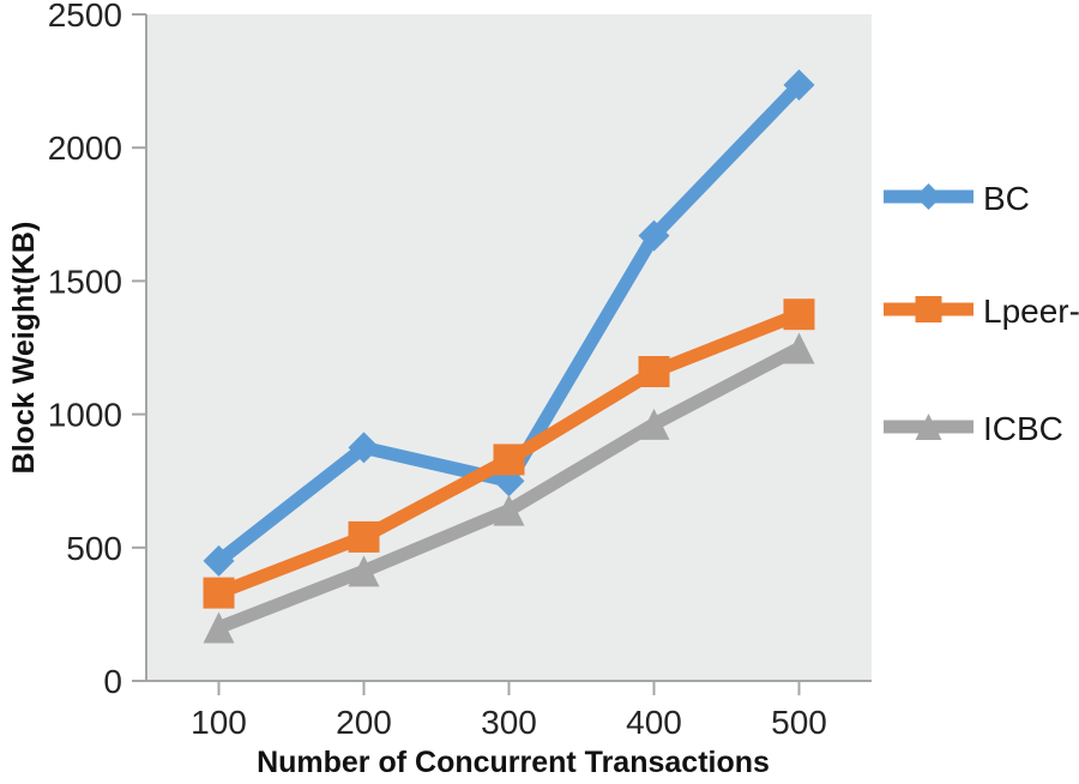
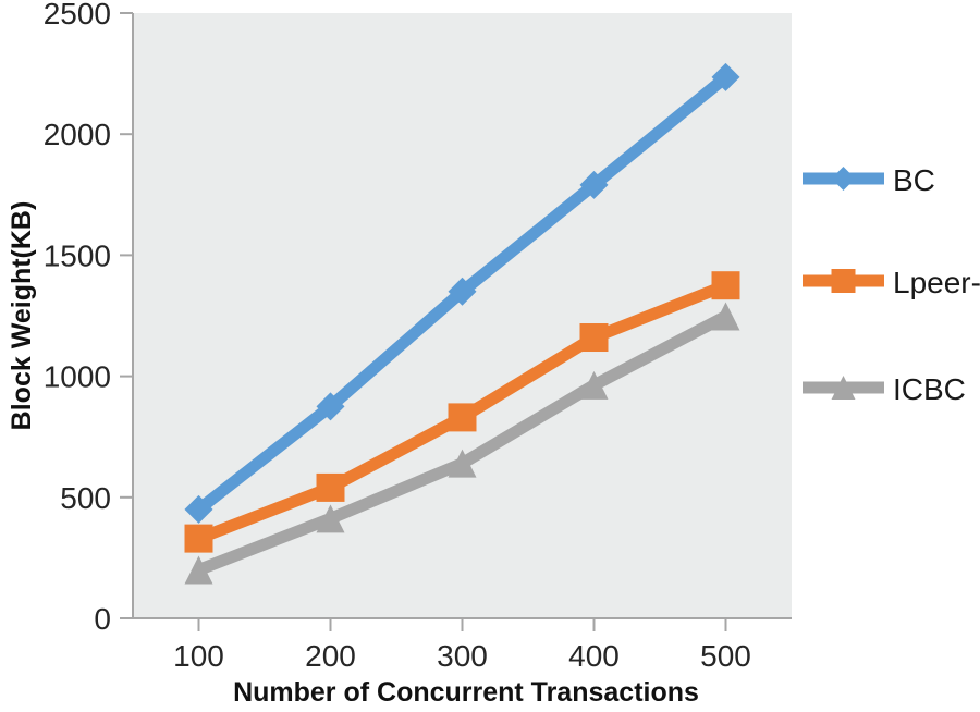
BC/300: 750 -> 1350
BC/400: 1670 -> 1790
